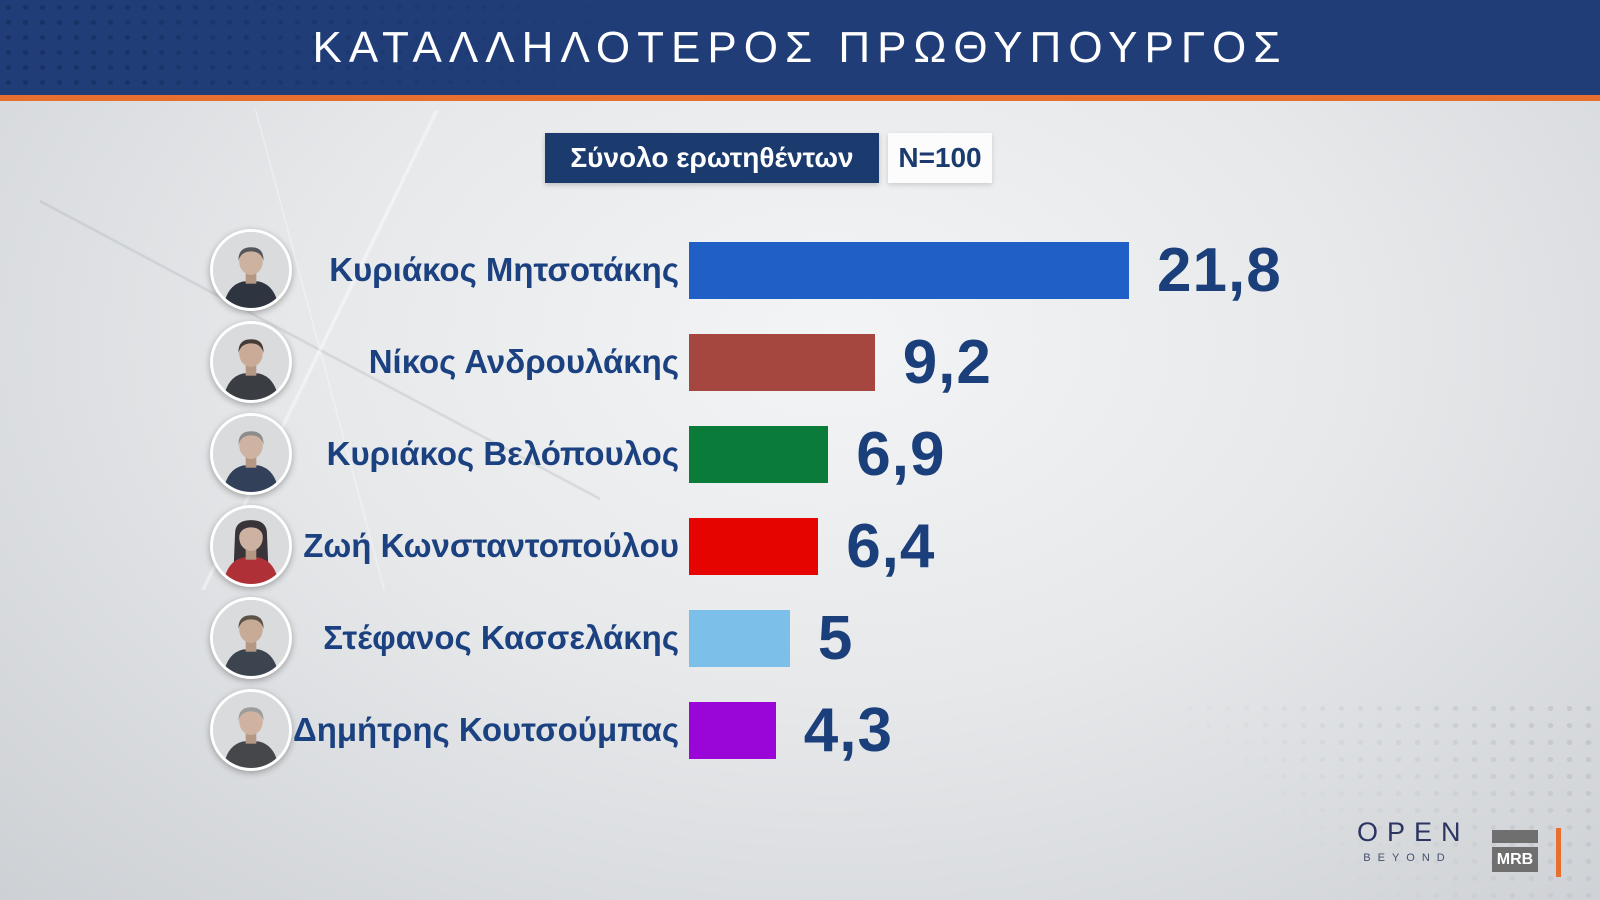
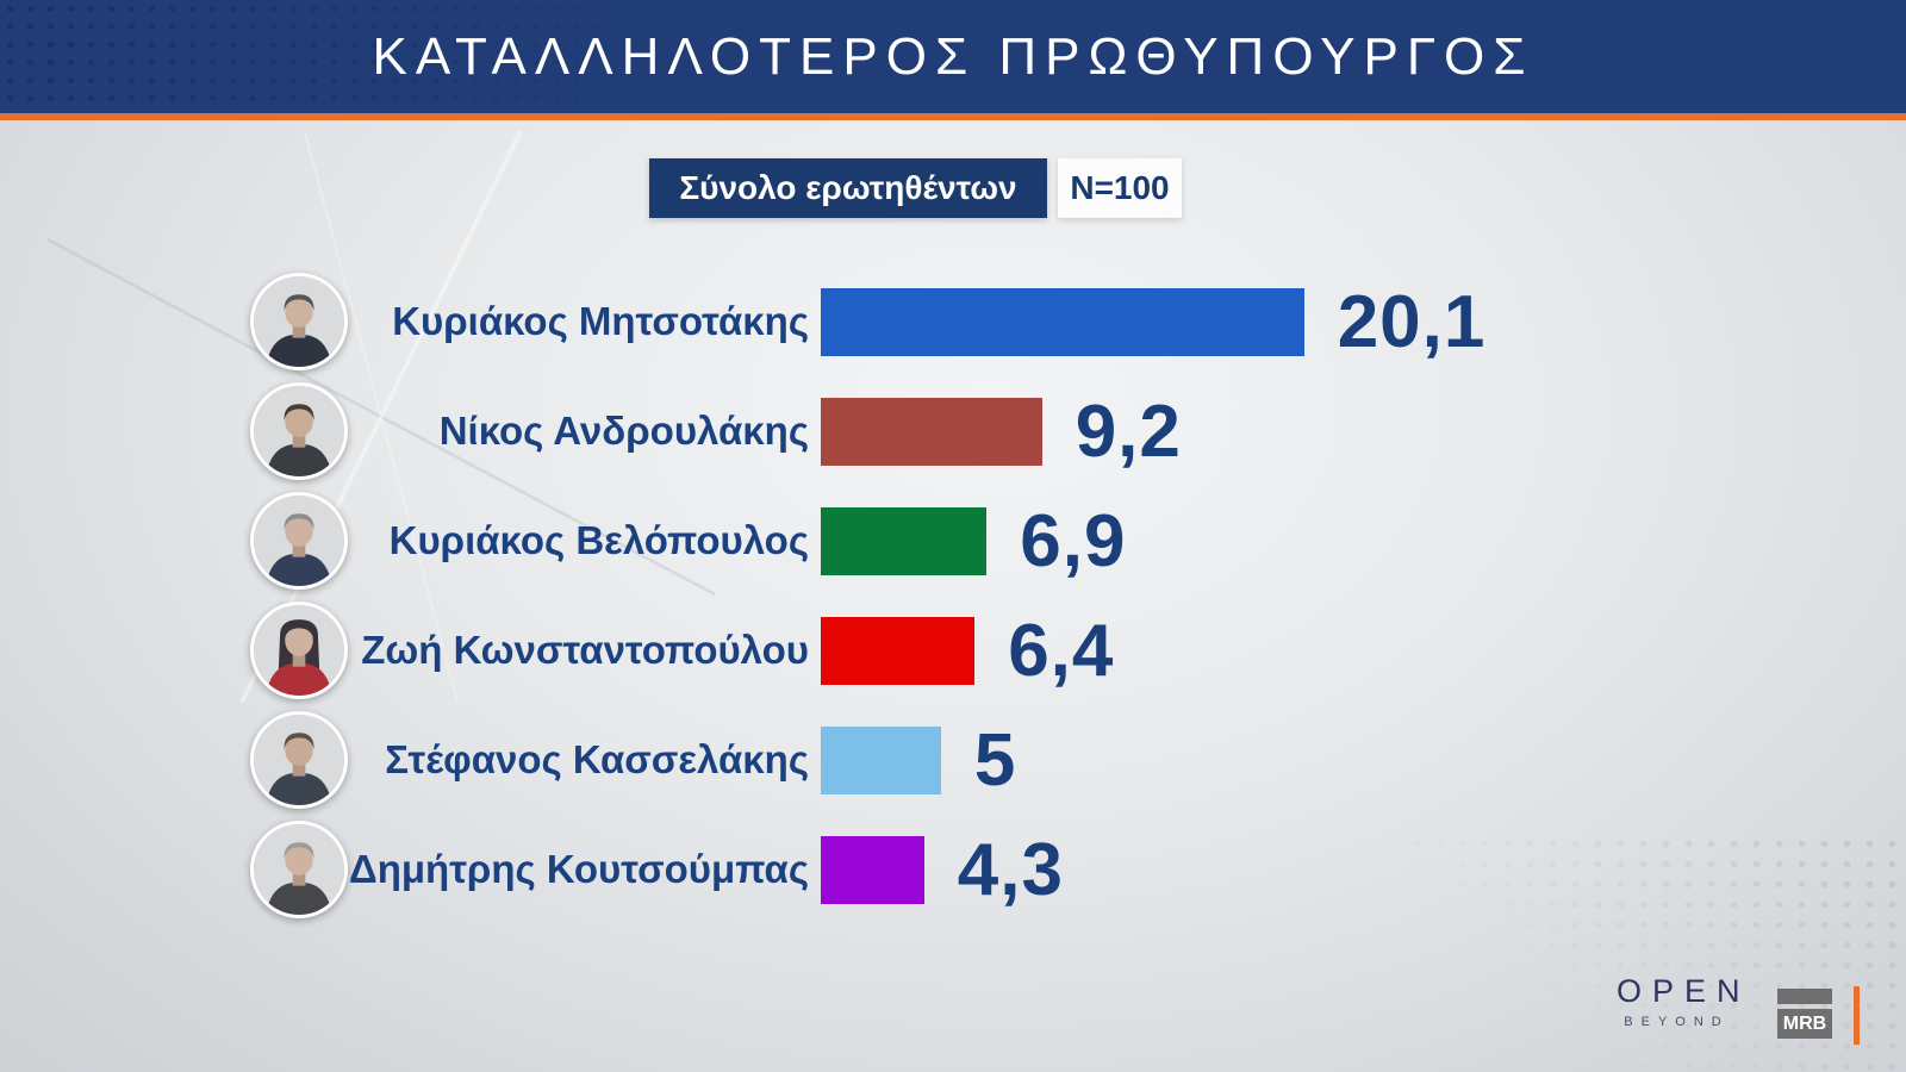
Κυριάκος Μητσοτάκης: 21,8 -> 20,1
